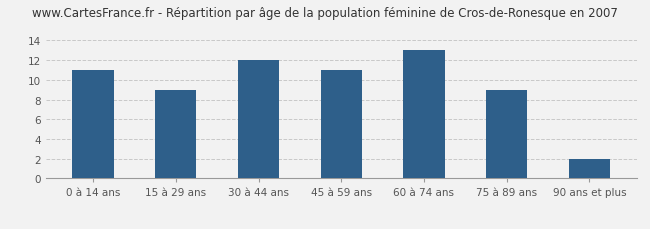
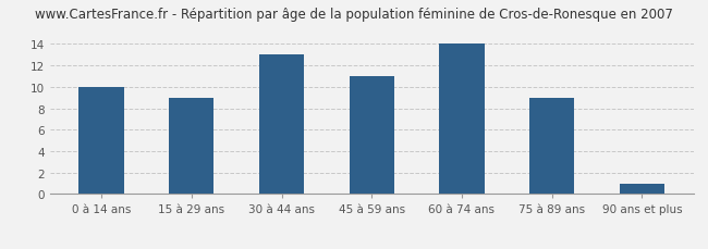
0 à 14 ans: 11 -> 10
30 à 44 ans: 12 -> 13
60 à 74 ans: 13 -> 14
90 ans et plus: 2 -> 1
